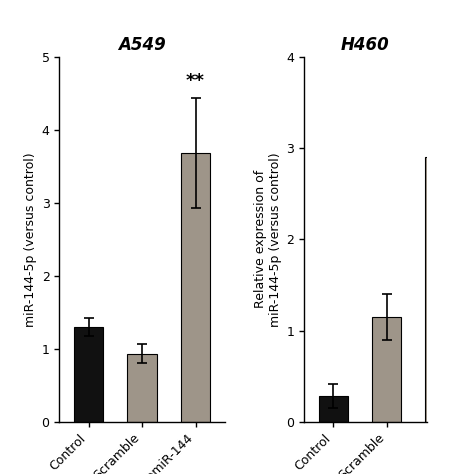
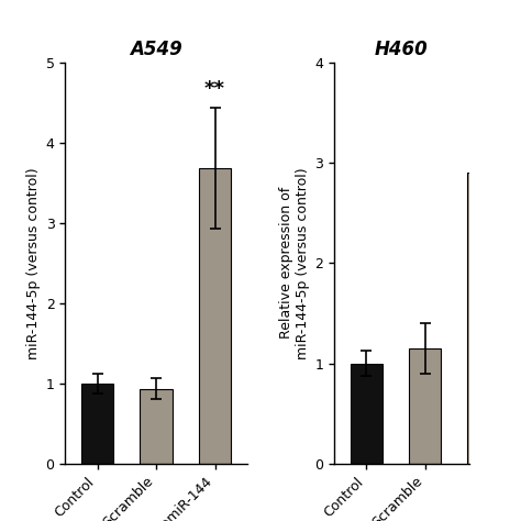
A549/Control: 1.30 -> 1.00
H460/Control: 0.28 -> 1.00
